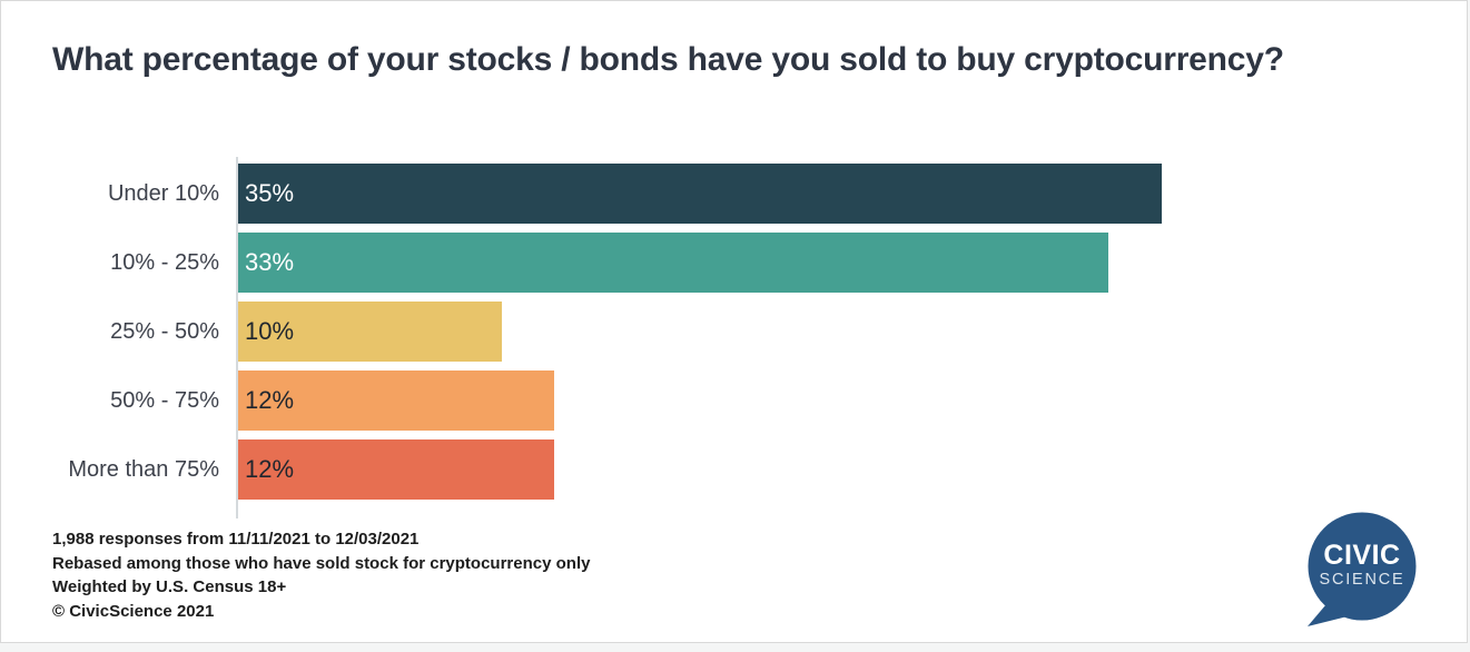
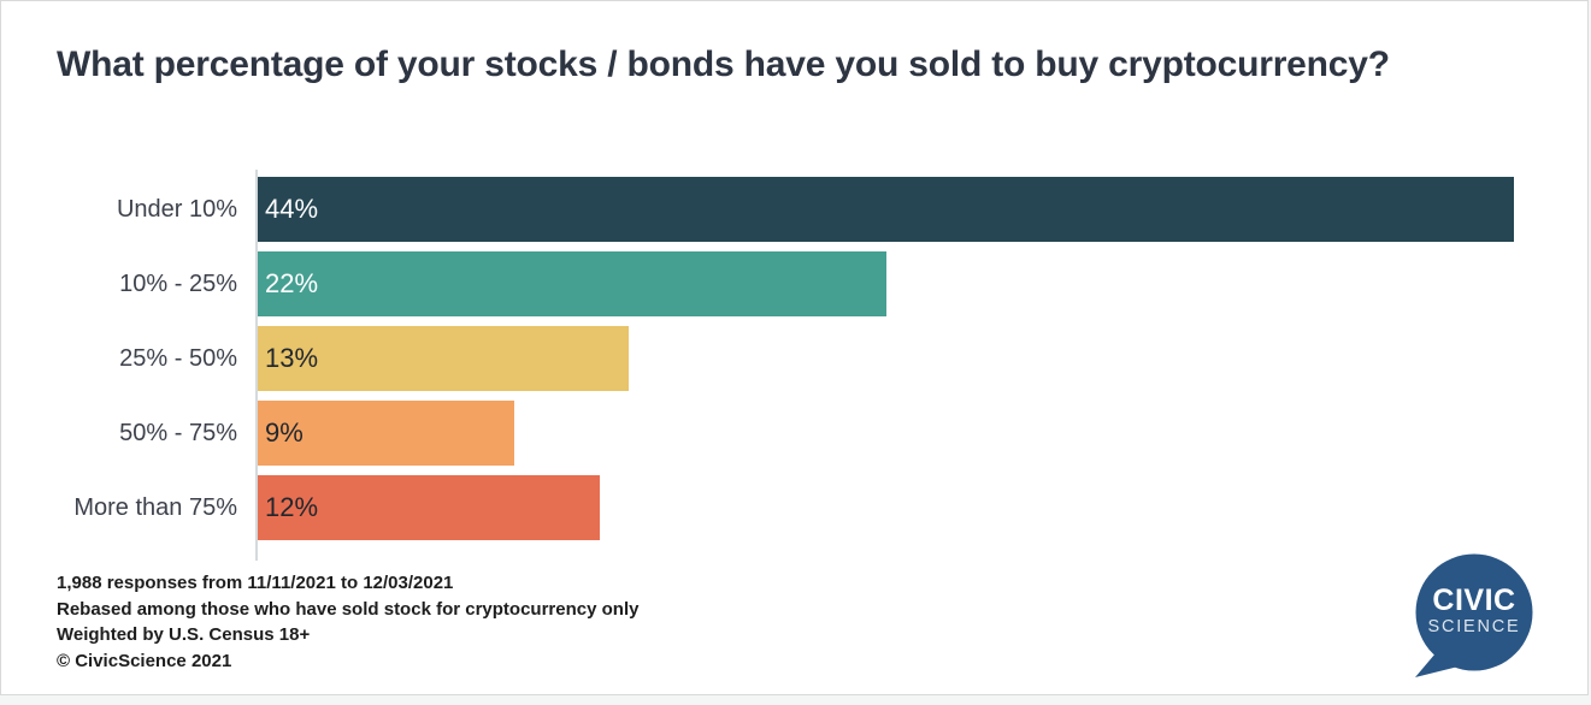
Under 10%: 35% -> 44%
10% - 25%: 33% -> 22%
25% - 50%: 10% -> 13%
50% - 75%: 12% -> 9%
